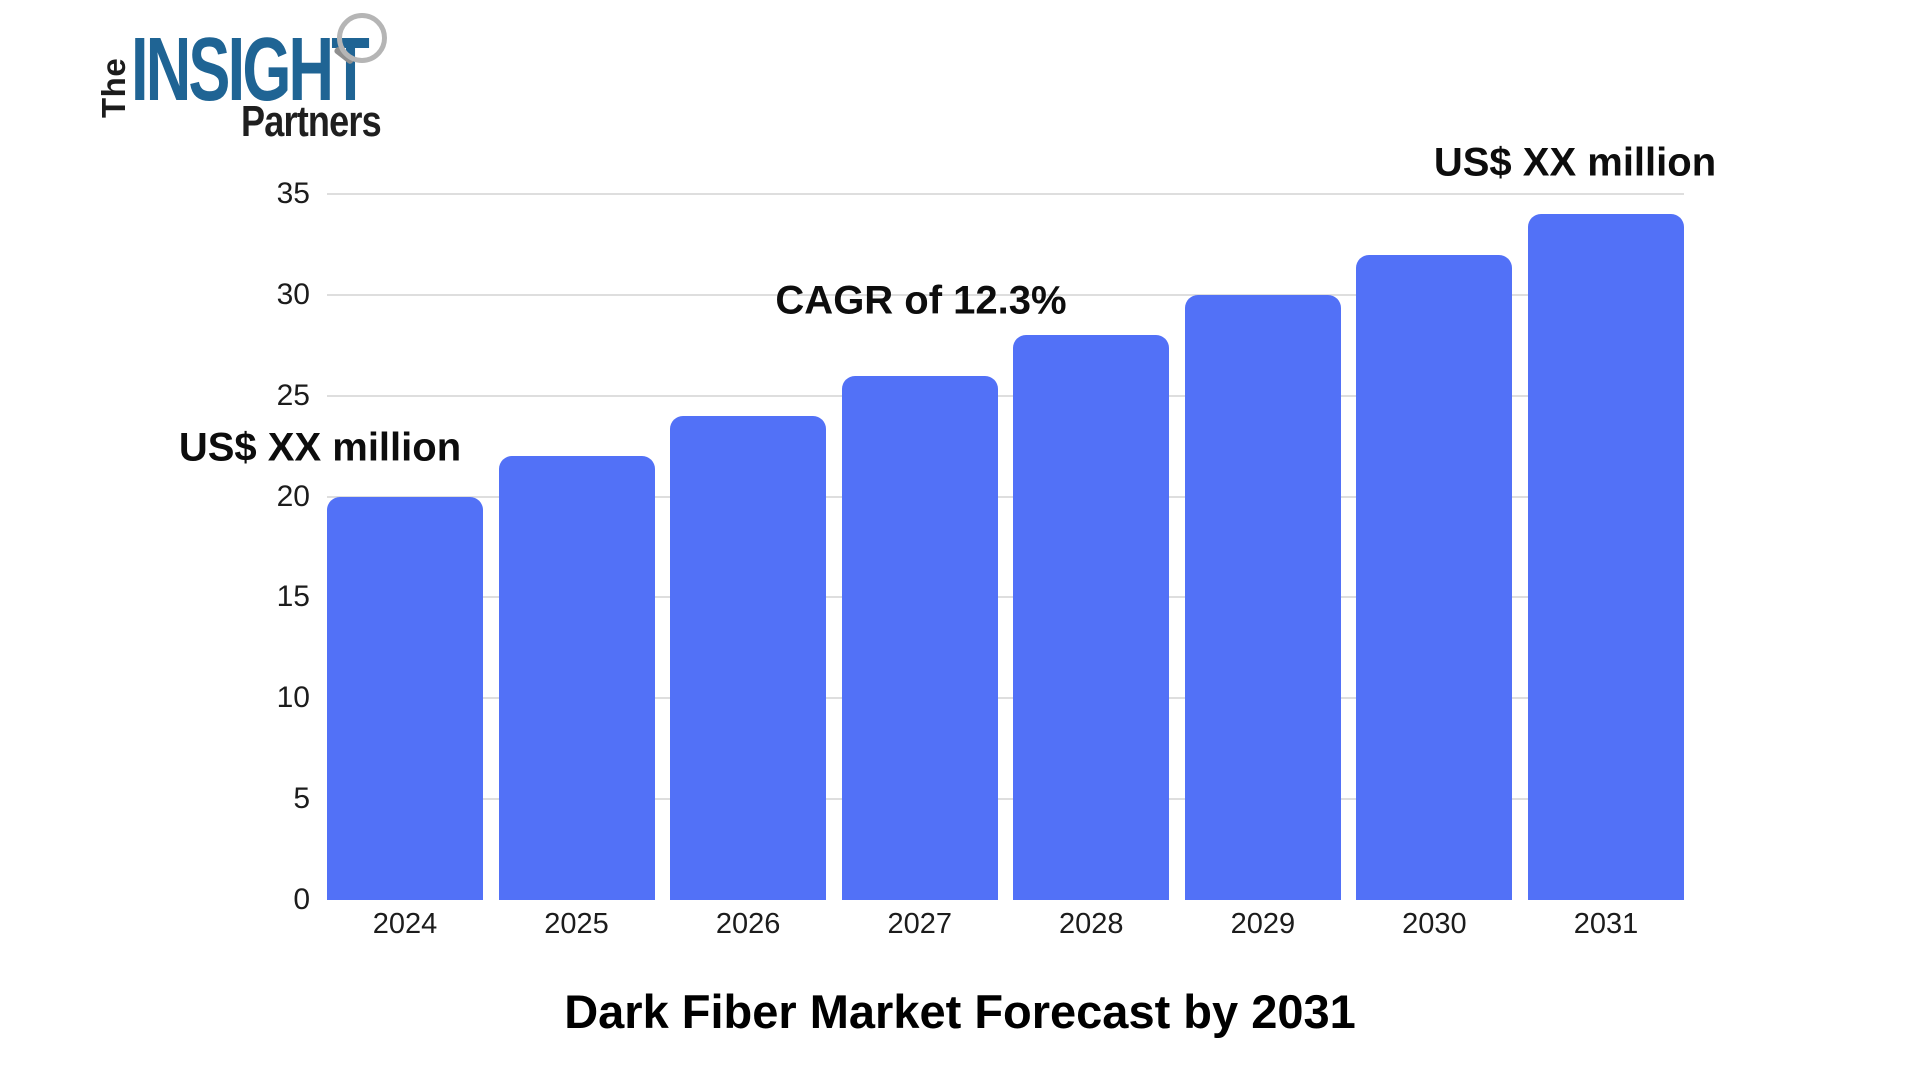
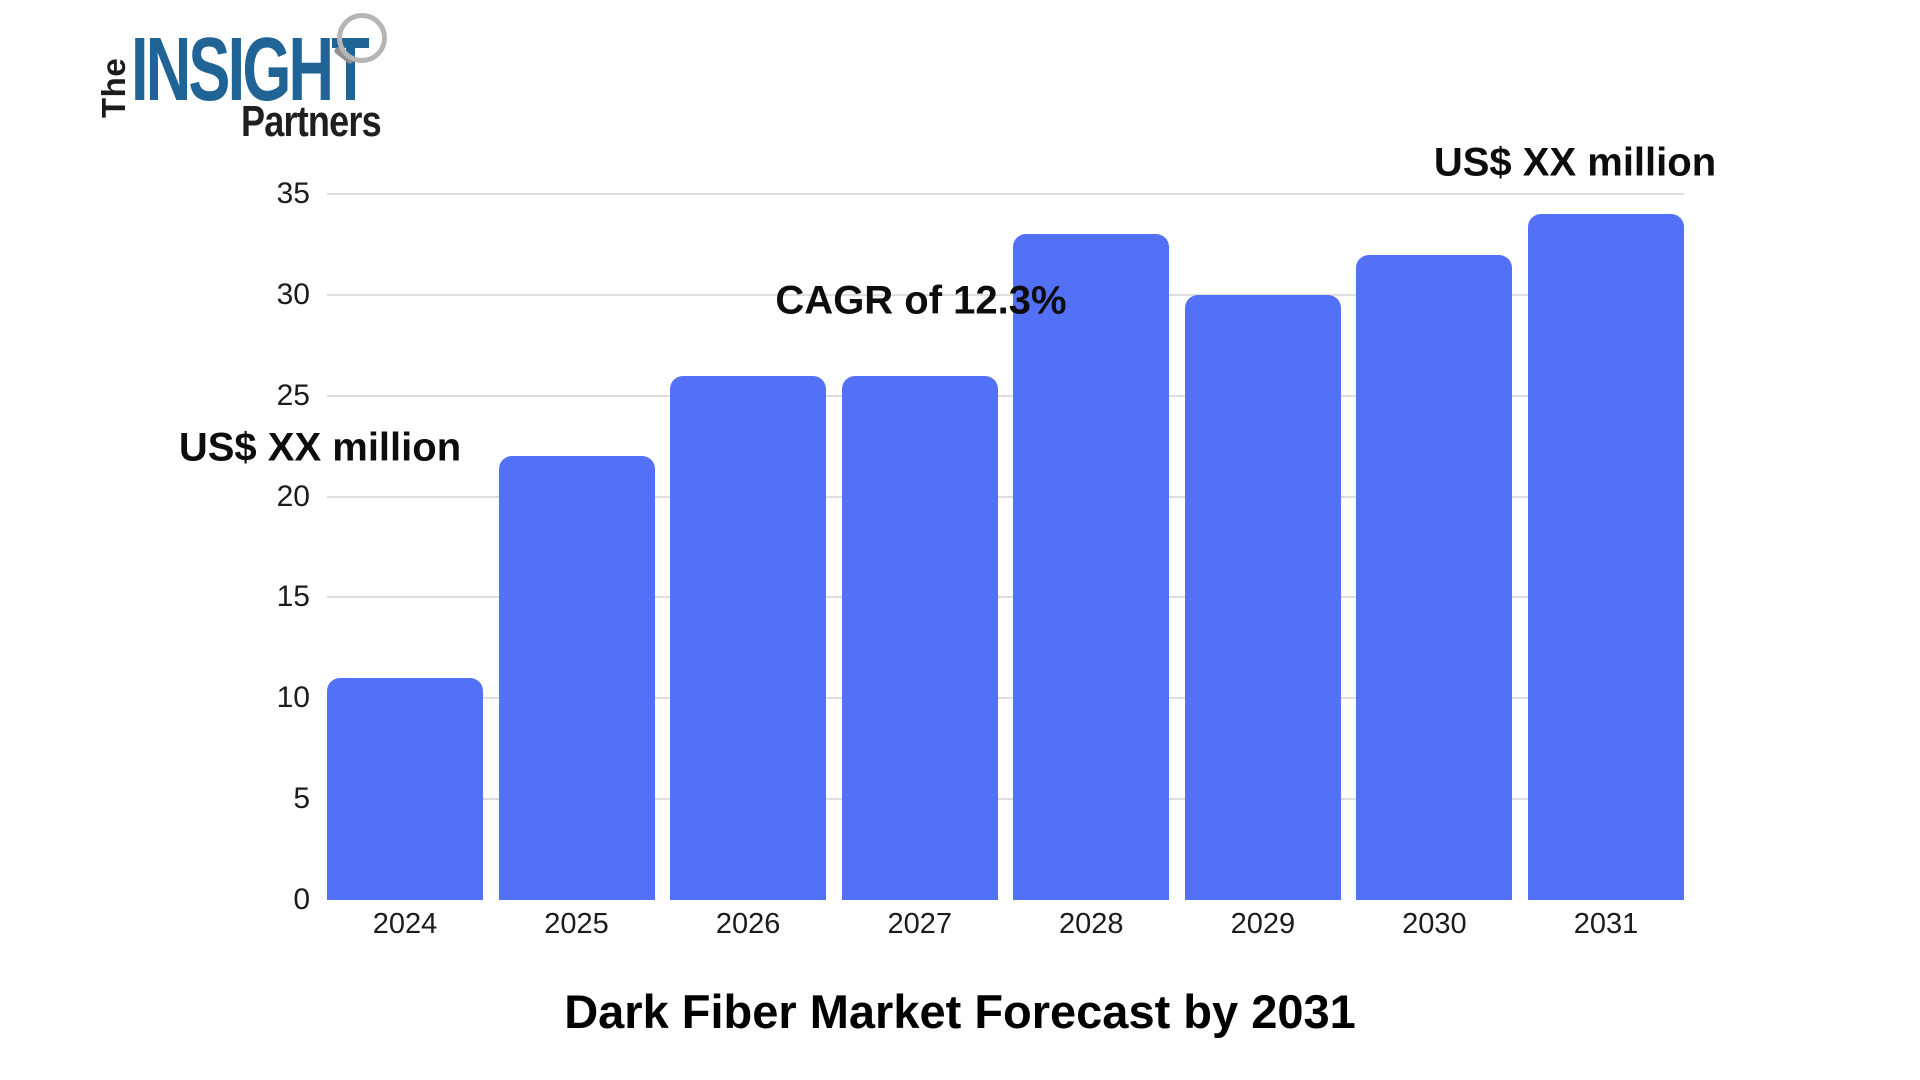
2024: 20 -> 11
2026: 24 -> 26
2028: 28 -> 33
